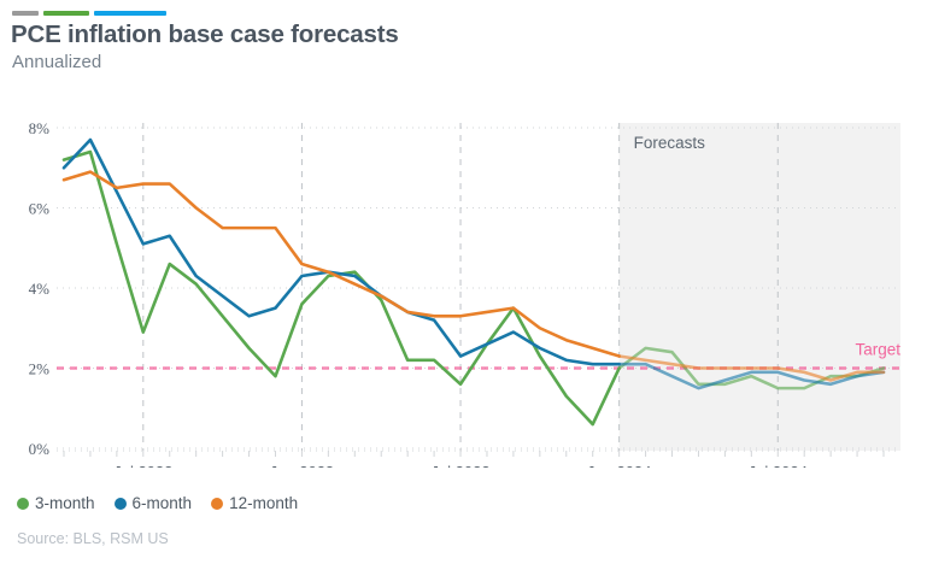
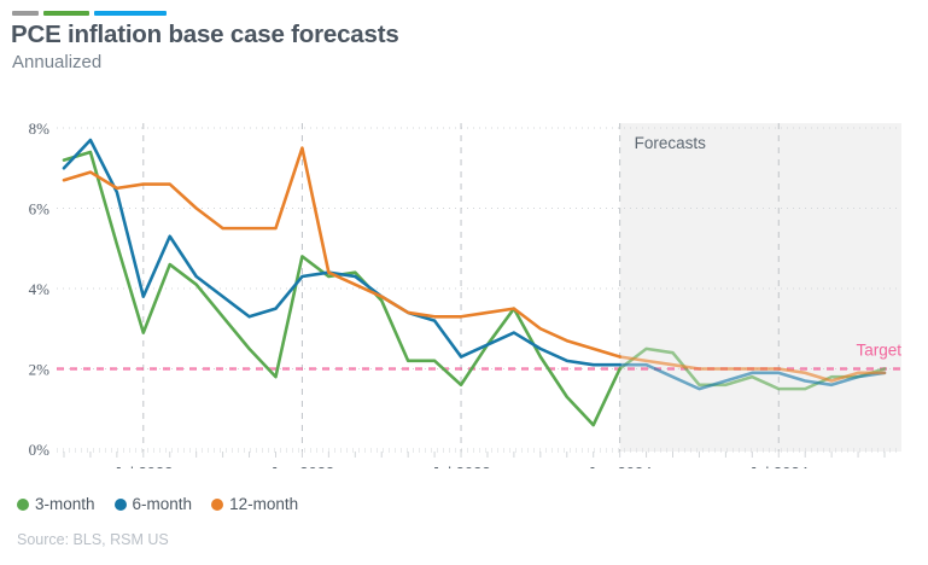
6-month/Jul 2022: 5.1% -> 3.8%
3-month/Jan 2023: 3.6% -> 4.8%
12-month/Jan 2023: 4.6% -> 7.5%
